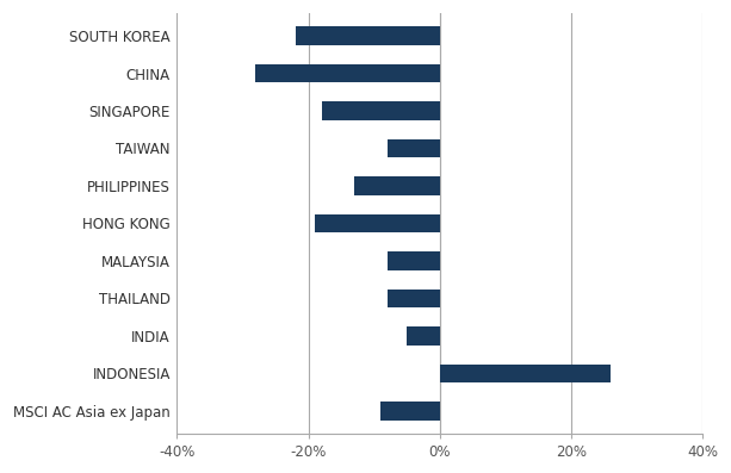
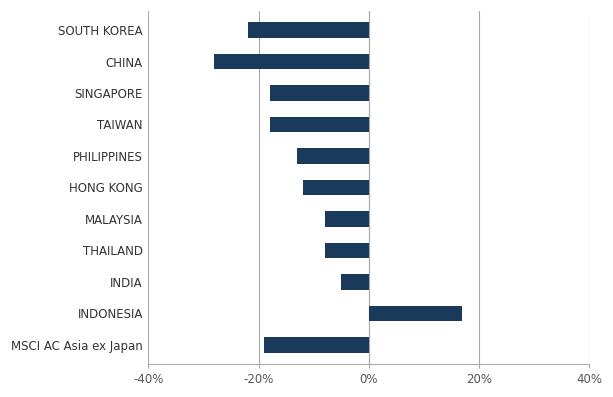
TAIWAN: -8% -> -18%
HONG KONG: -19% -> -12%
INDONESIA: 26% -> 17%
MSCI AC Asia ex Japan: -9% -> -19%
